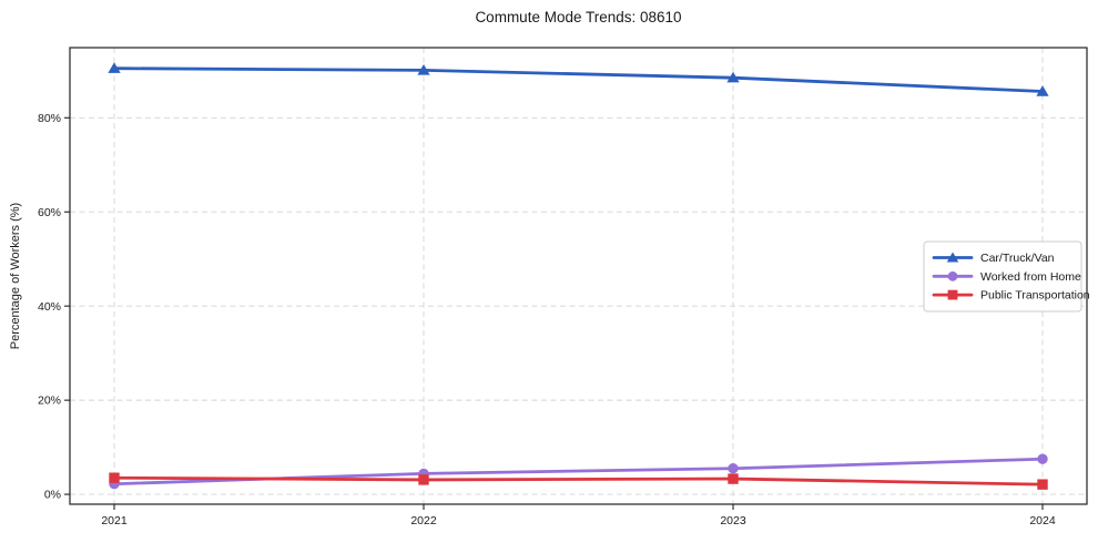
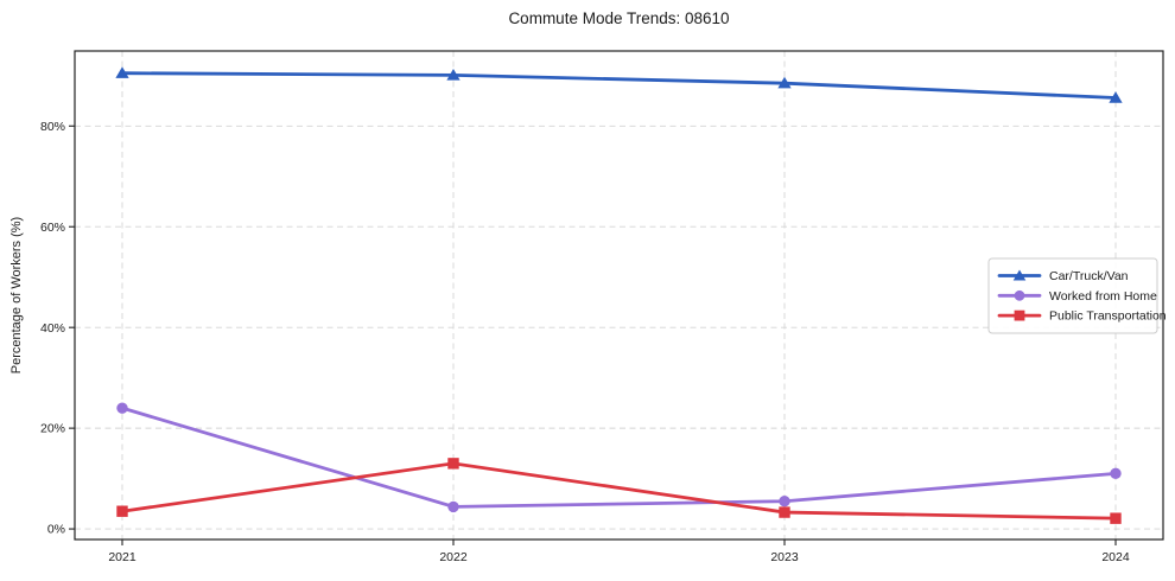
Worked from Home/2021: 2% -> 24%
Public Transportation/2022: 3% -> 13%
Worked from Home/2024: 8% -> 11%
